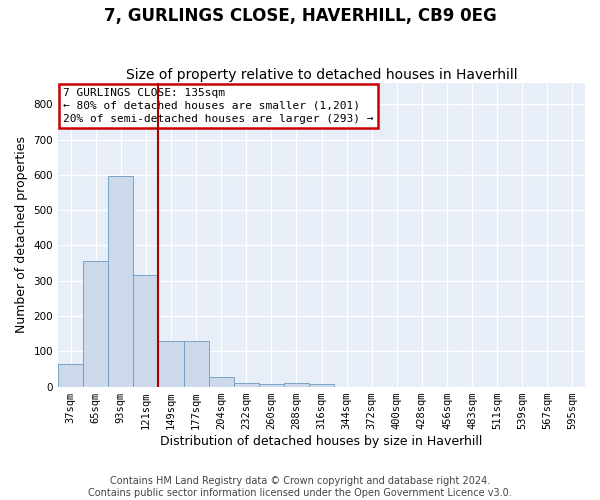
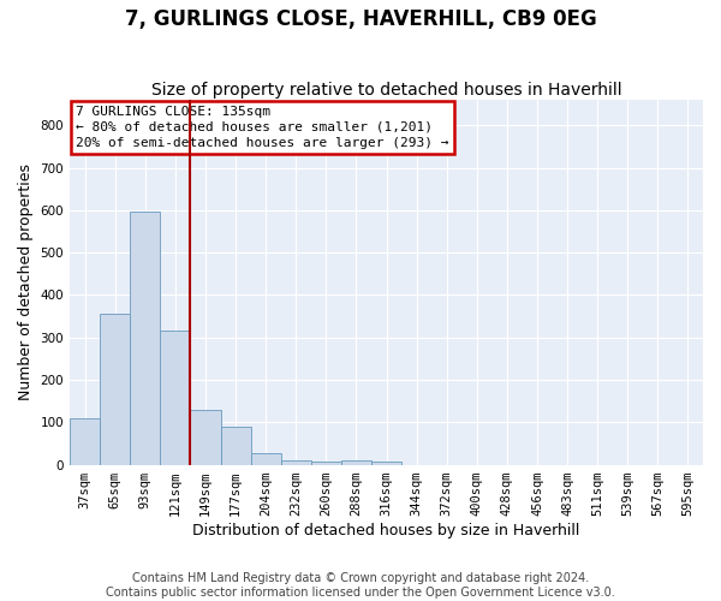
37sqm: 65 -> 110
177sqm: 130 -> 90
